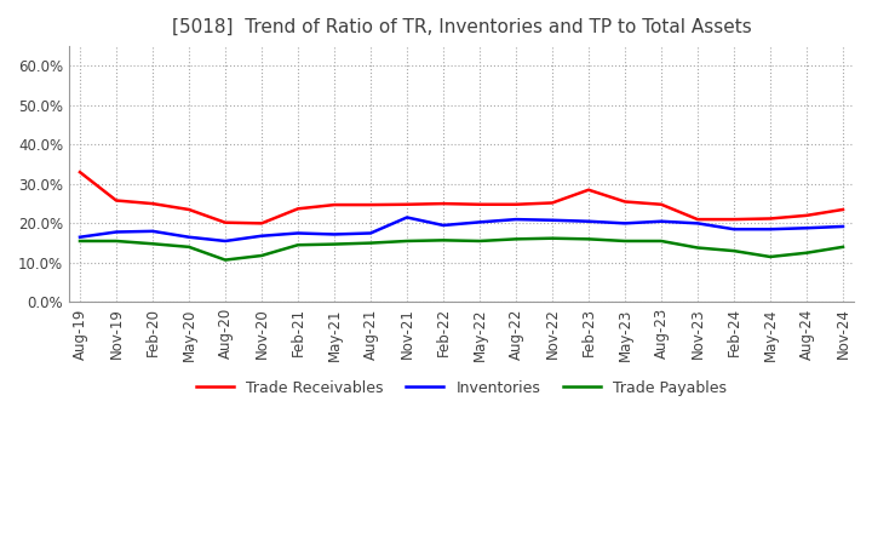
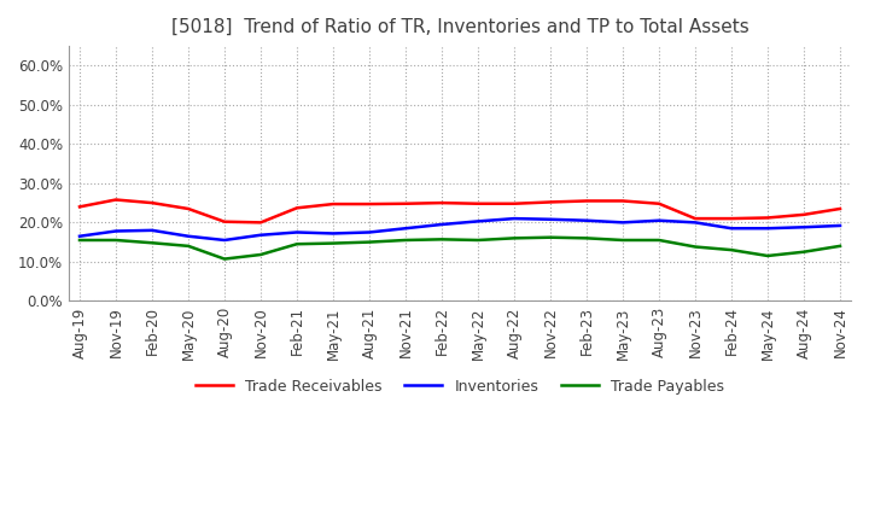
Trade Receivables/Aug-19: 33.0% -> 24.0%
Inventories/Nov-21: 21.5% -> 18.5%
Trade Receivables/Feb-23: 28.5% -> 25.5%
